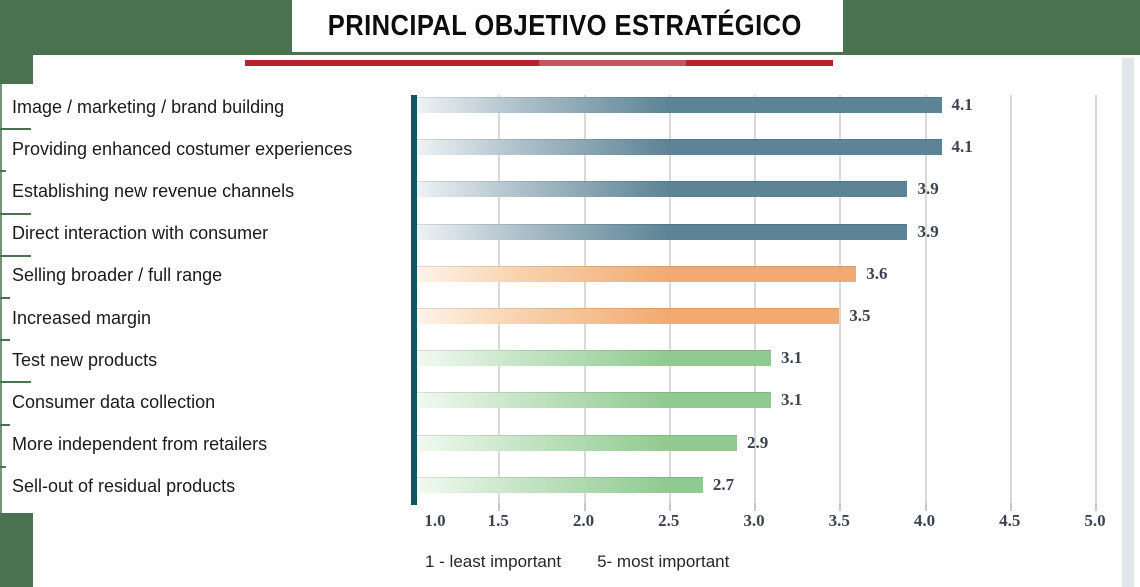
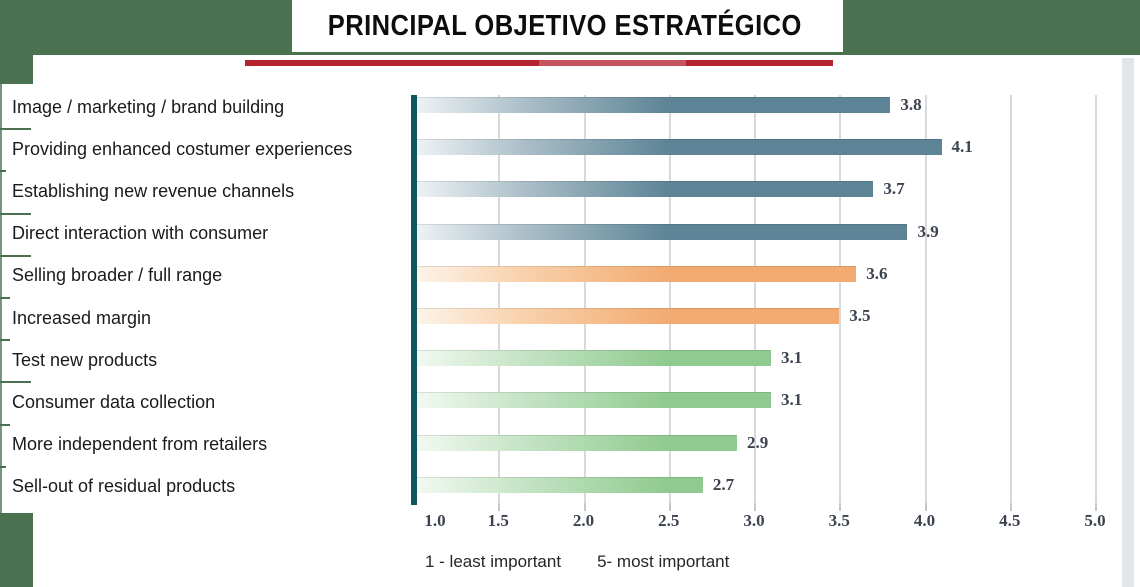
Image / marketing / brand building: 4.1 -> 3.8
Establishing new revenue channels: 3.9 -> 3.7
